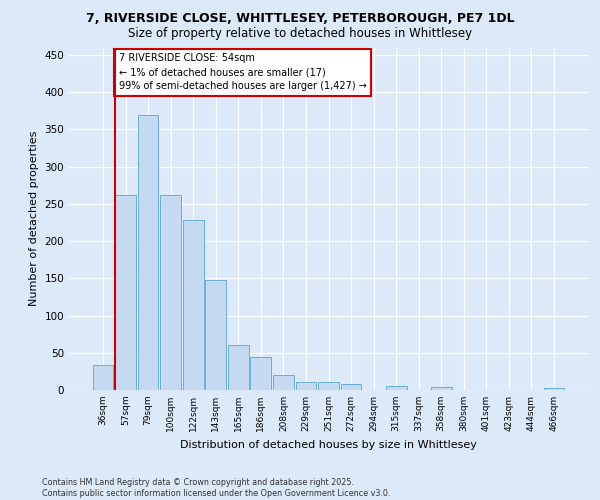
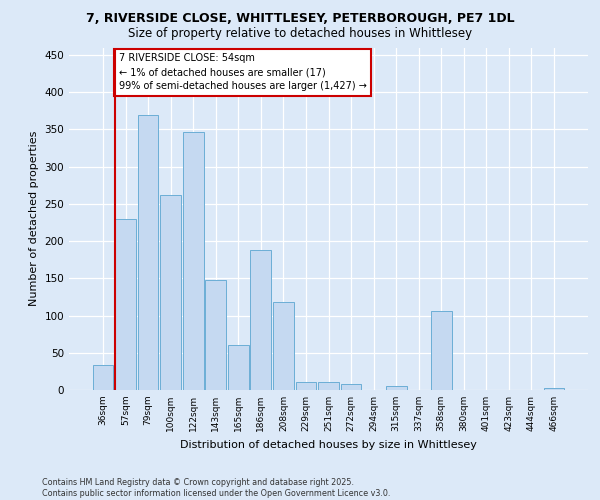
57sqm: 262 -> 230
122sqm: 228 -> 346
186sqm: 44 -> 188
208sqm: 20 -> 118
358sqm: 4 -> 106
